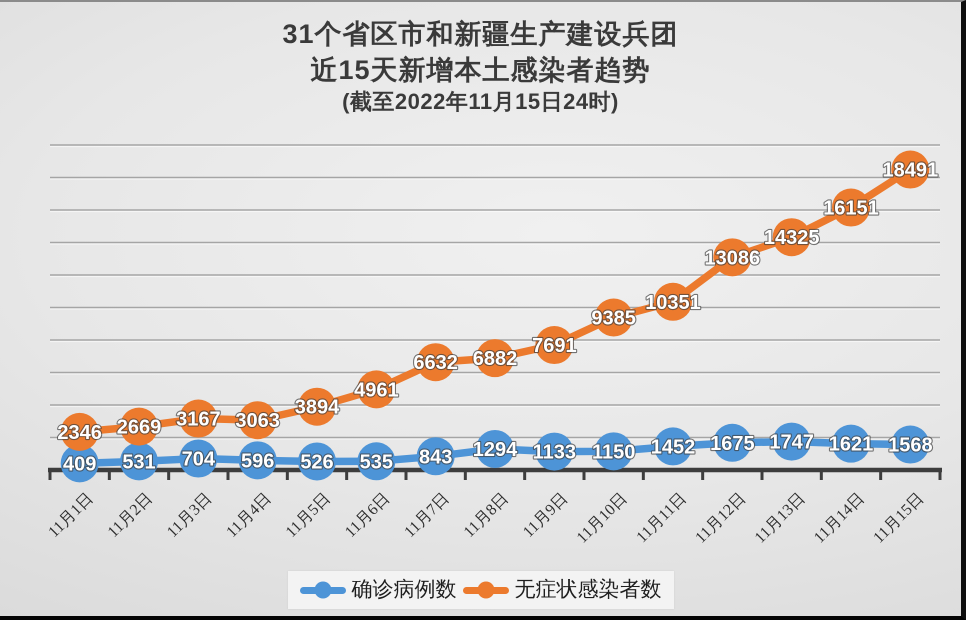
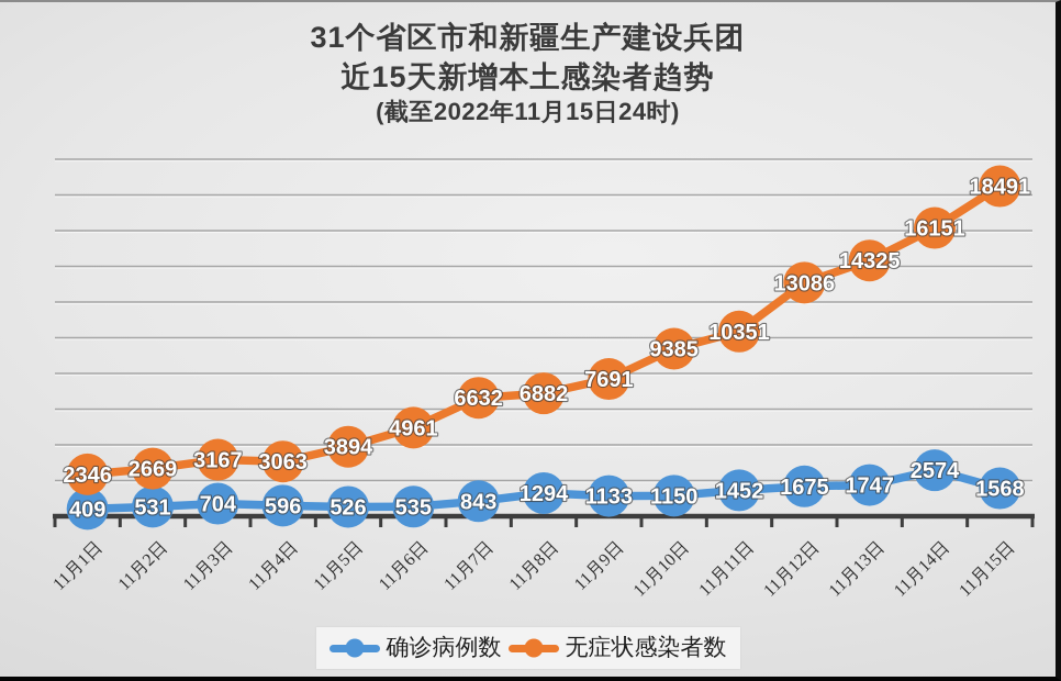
确诊病例数/11月14日: 1621 -> 2574
